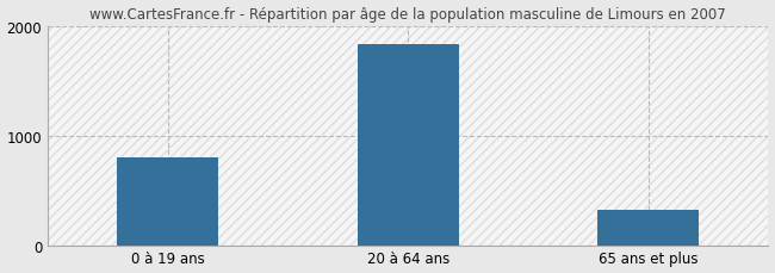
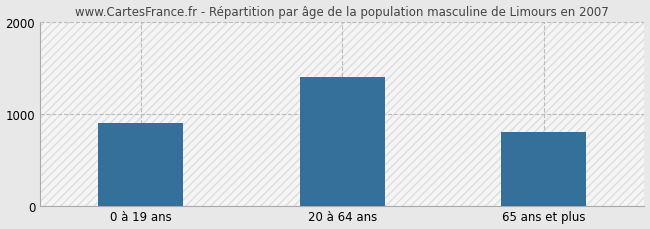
0 à 19 ans: 800 -> 900
20 à 64 ans: 1830 -> 1400
65 ans et plus: 320 -> 800
